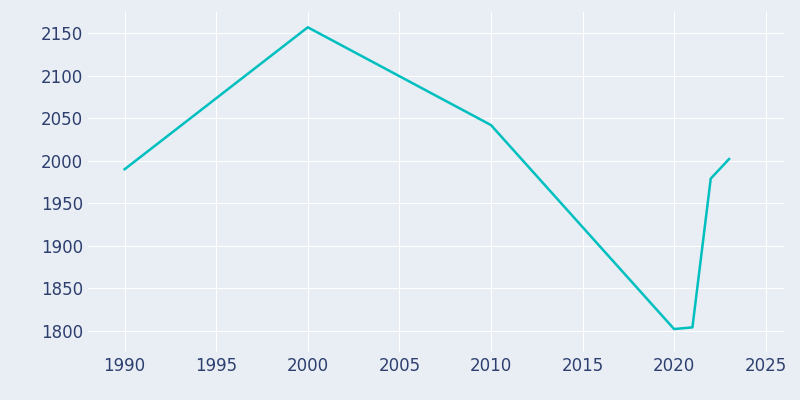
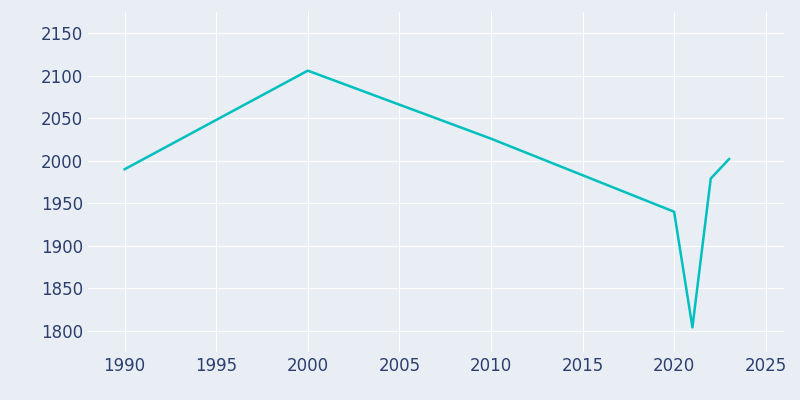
2000: 2157 -> 2106
2010: 2042 -> 2026
2020: 1802 -> 1940
